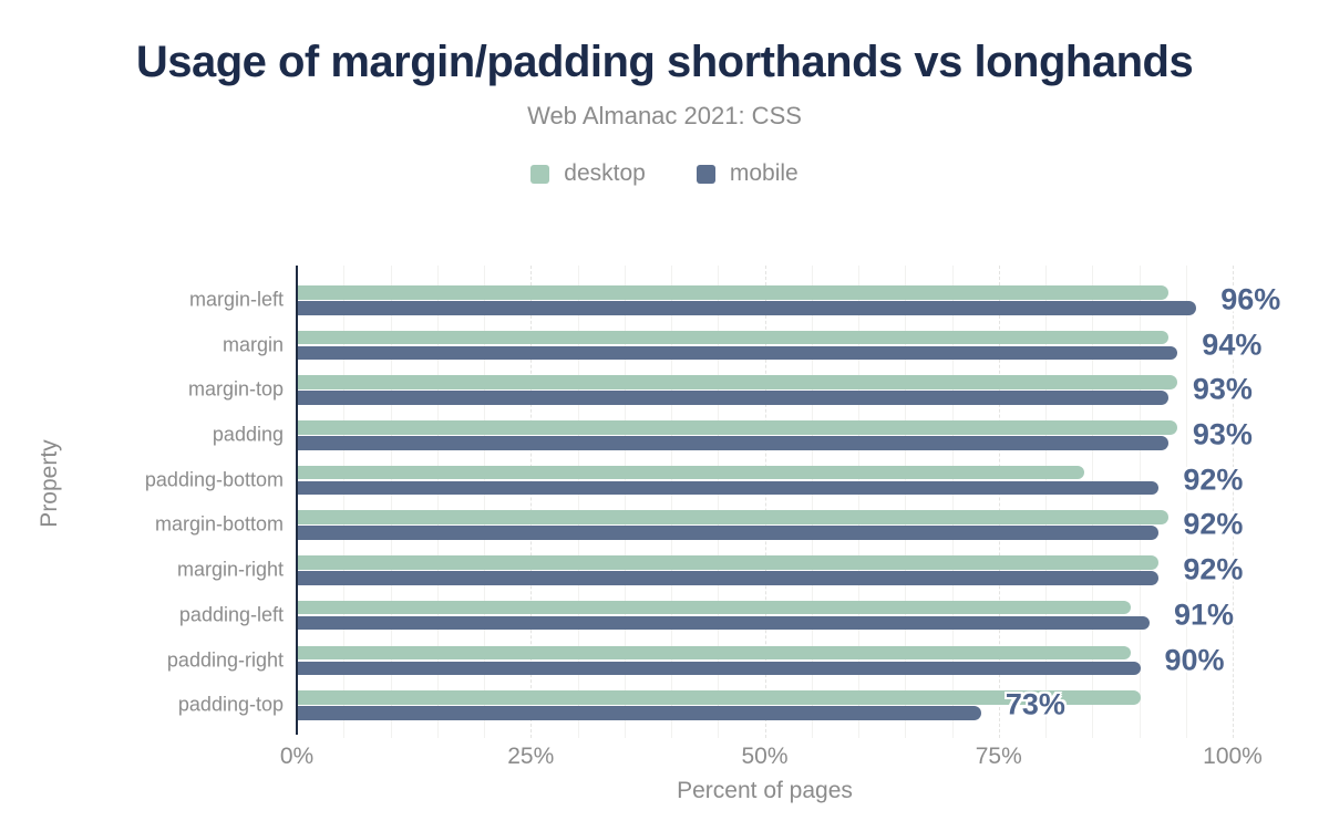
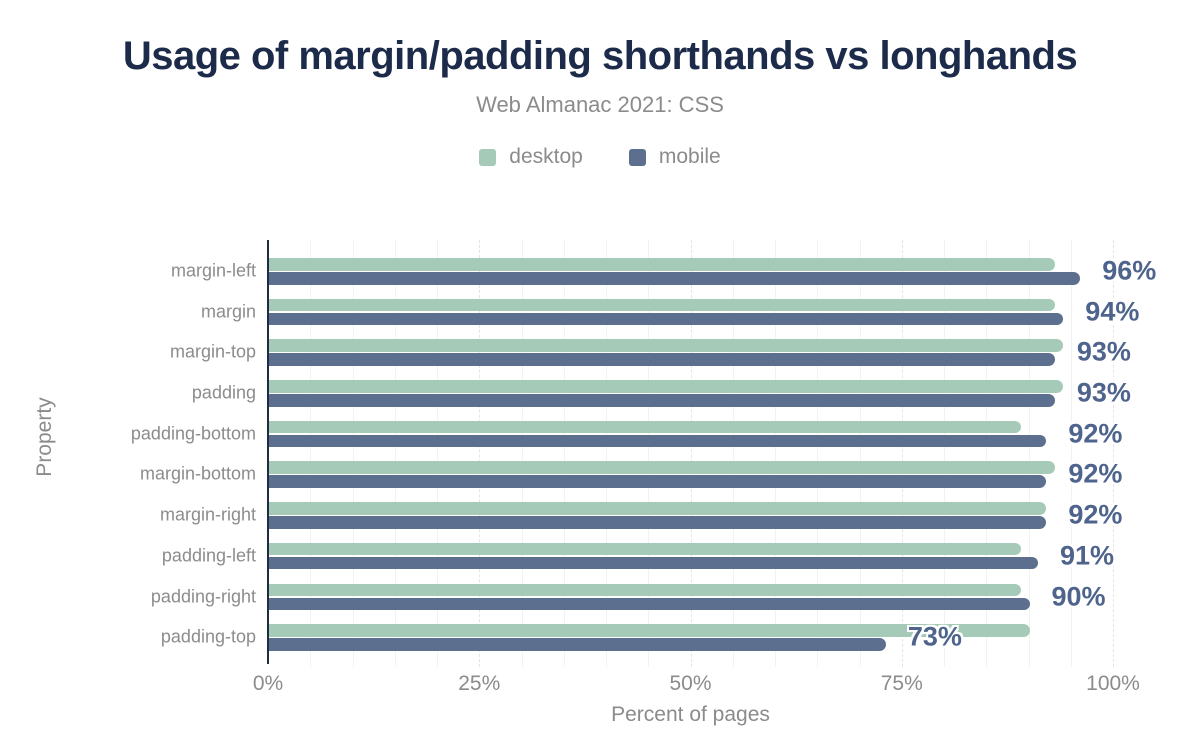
desktop/padding-bottom: 84% -> 89%
